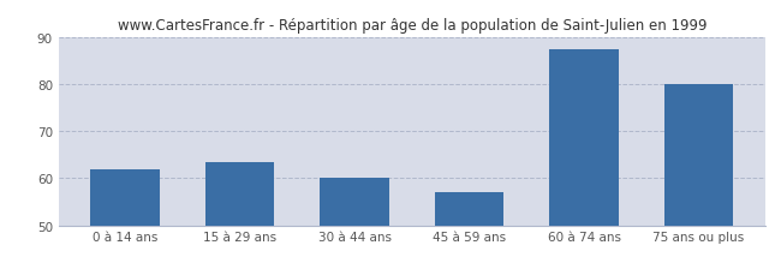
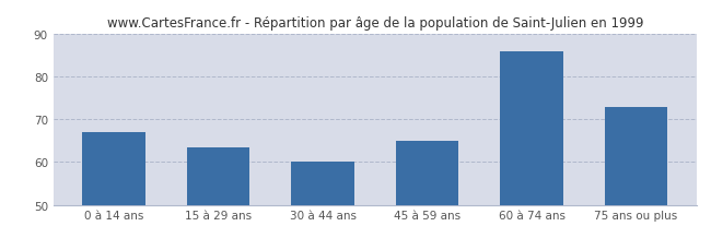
0 à 14 ans: 62.0 -> 67.0
45 à 59 ans: 57.0 -> 65.0
60 à 74 ans: 87.5 -> 86.0
75 ans ou plus: 80.0 -> 73.0
